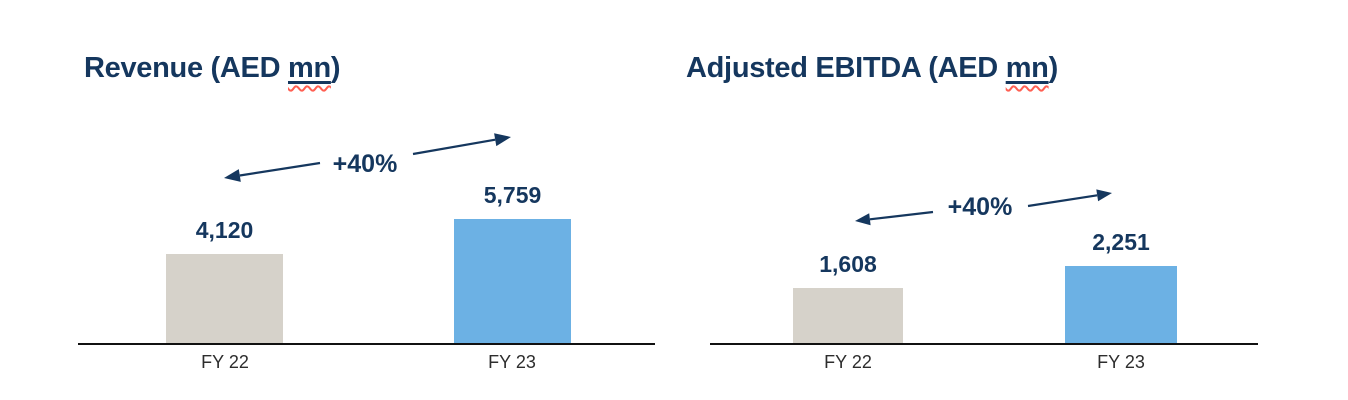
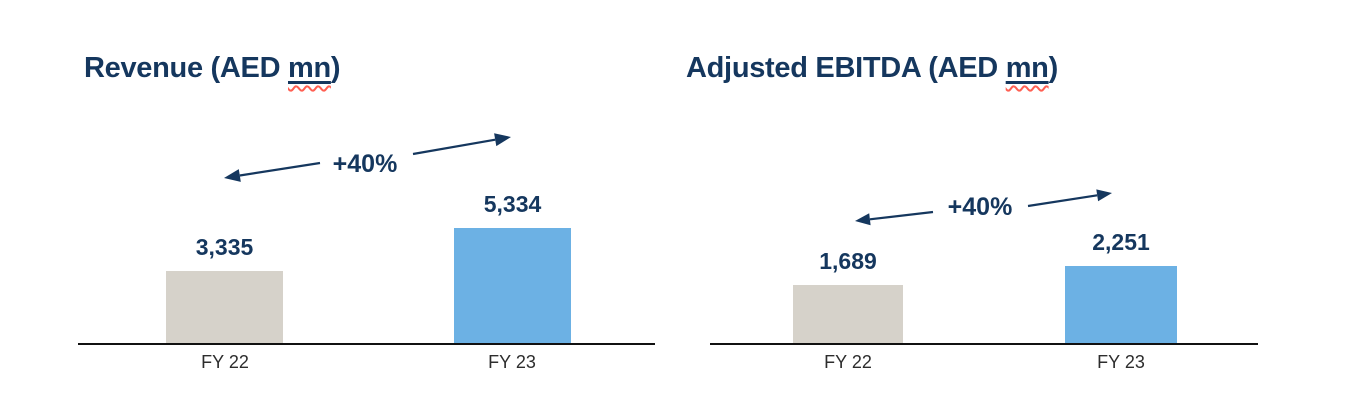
Revenue (AED mn)/FY 22: 4,120 -> 3,335
Revenue (AED mn)/FY 23: 5,759 -> 5,334
Adjusted EBITDA (AED mn)/FY 22: 1,608 -> 1,689
